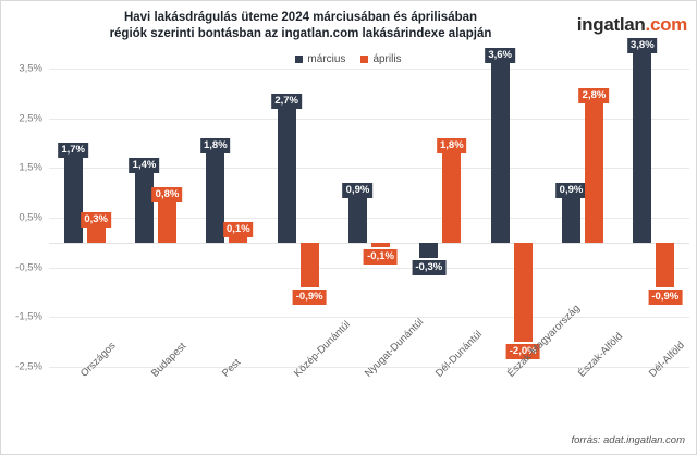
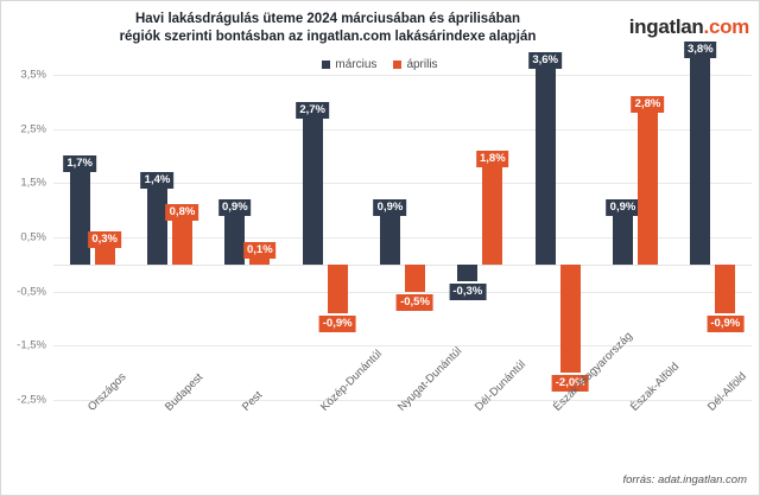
március/Pest: 1,8% -> 0,9%
április/Nyugat-Dunántúl: -0,1% -> -0,5%
